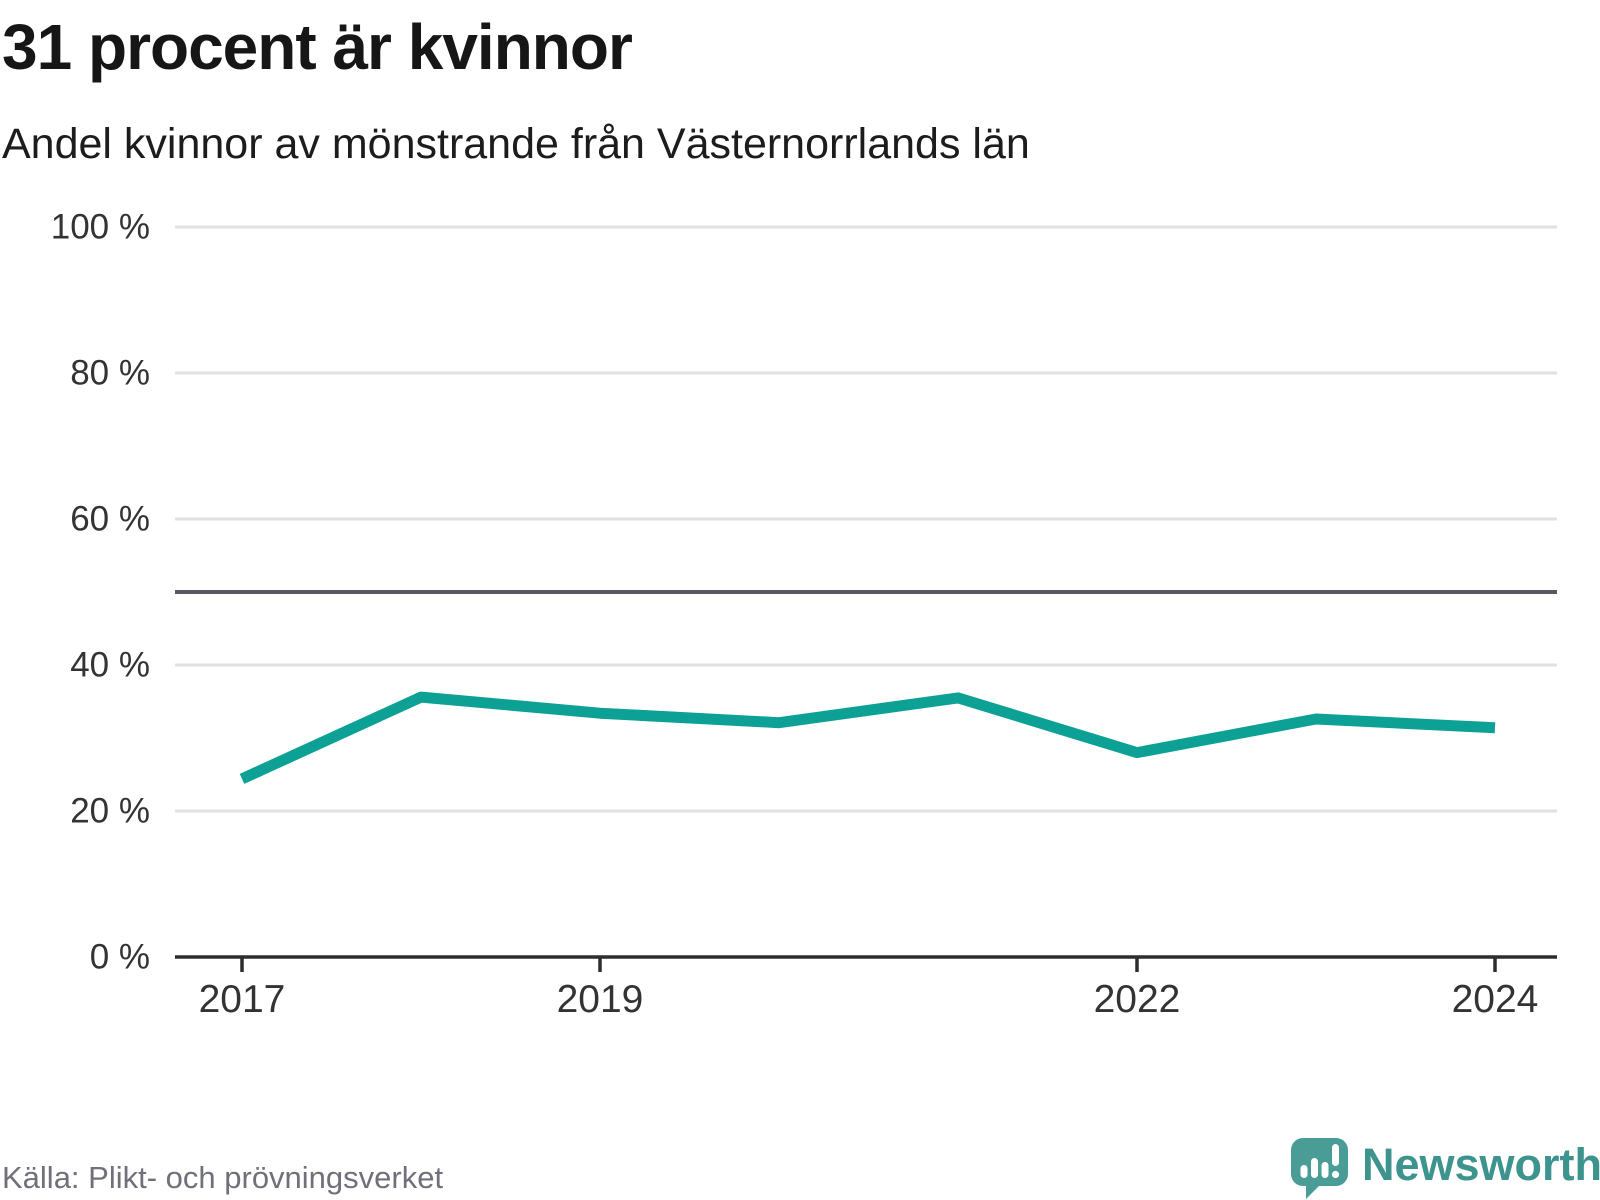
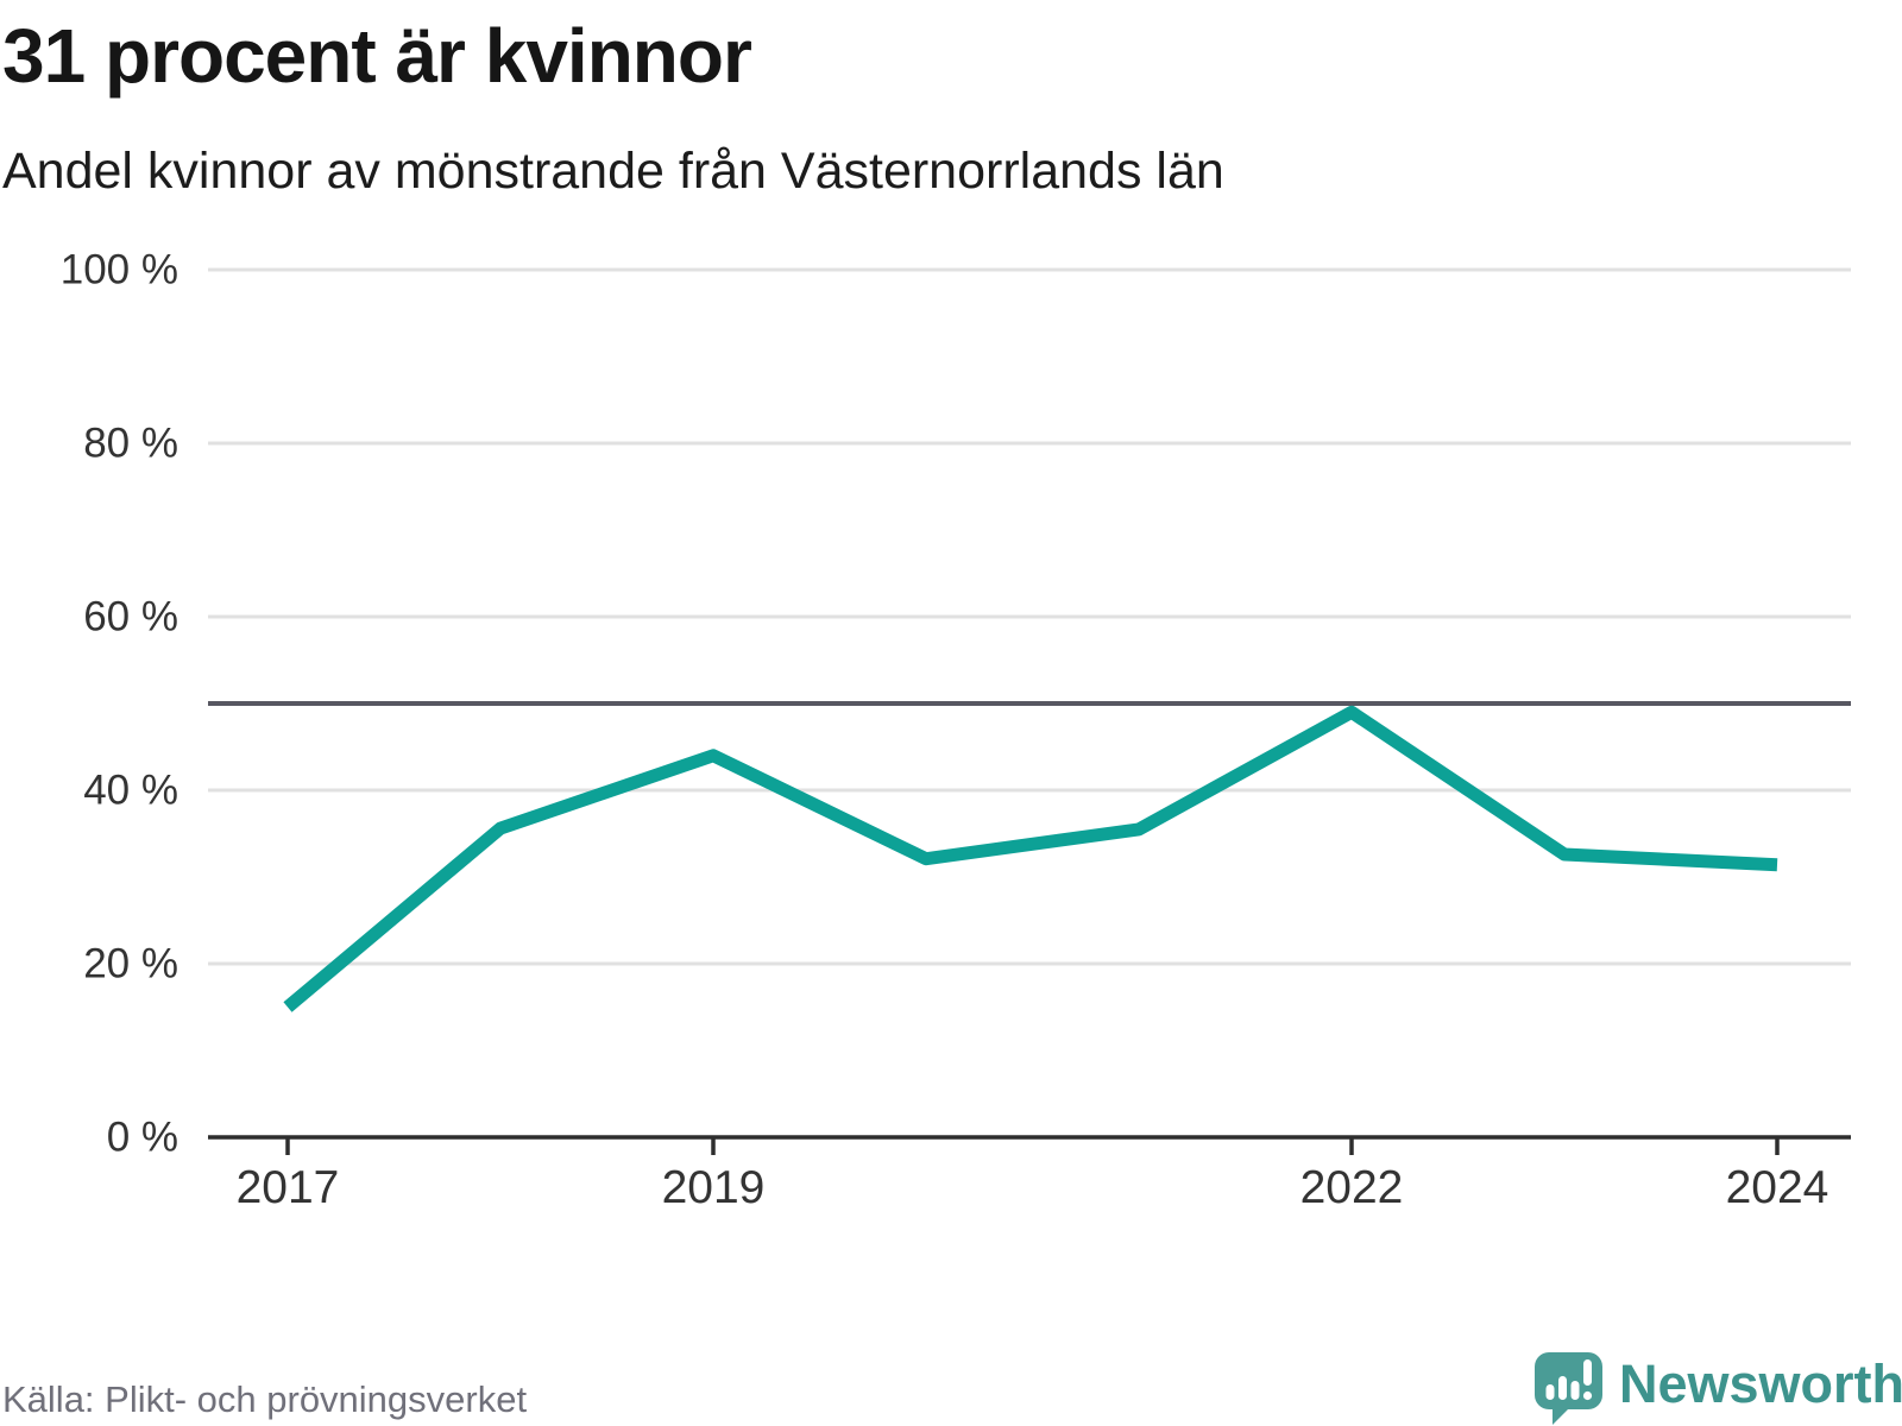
2017: 24% -> 15%
2019: 33% -> 44%
2022: 28% -> 49%
